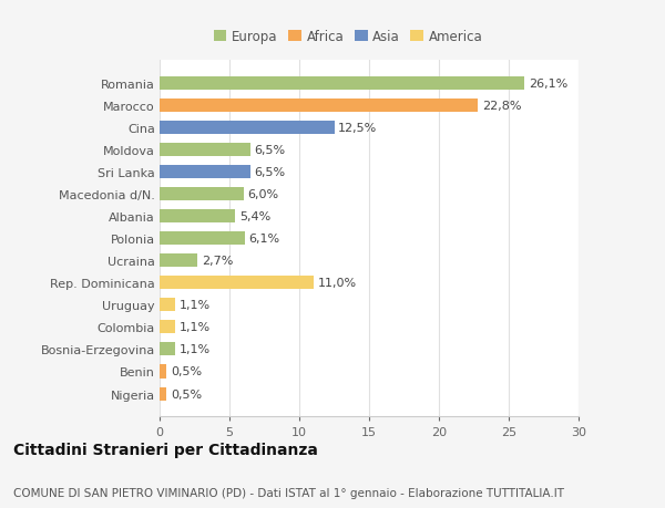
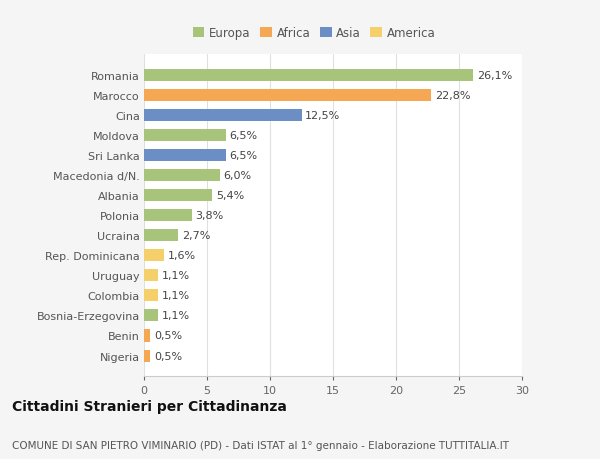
Polonia: 6,1% -> 3,8%
Rep. Dominicana: 11,0% -> 1,6%
